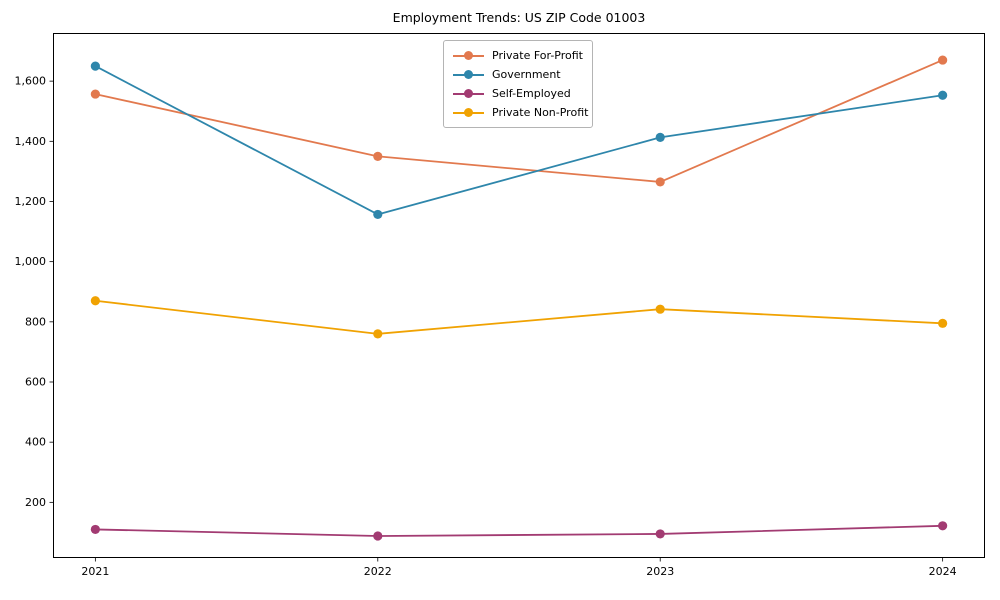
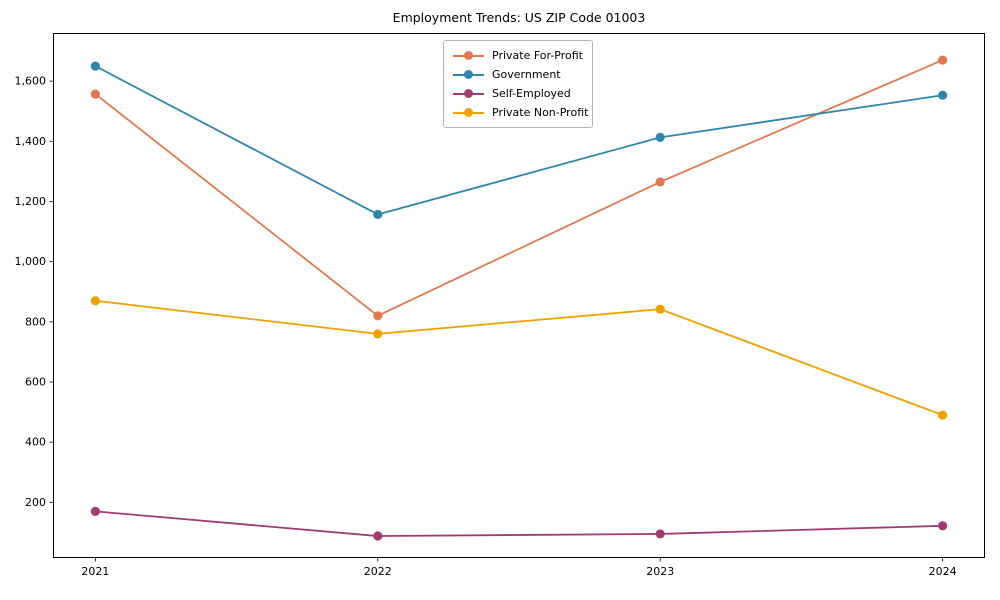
Self-Employed/2021: 110 -> 170
Private For-Profit/2022: 1350 -> 820
Private Non-Profit/2024: 800 -> 490
